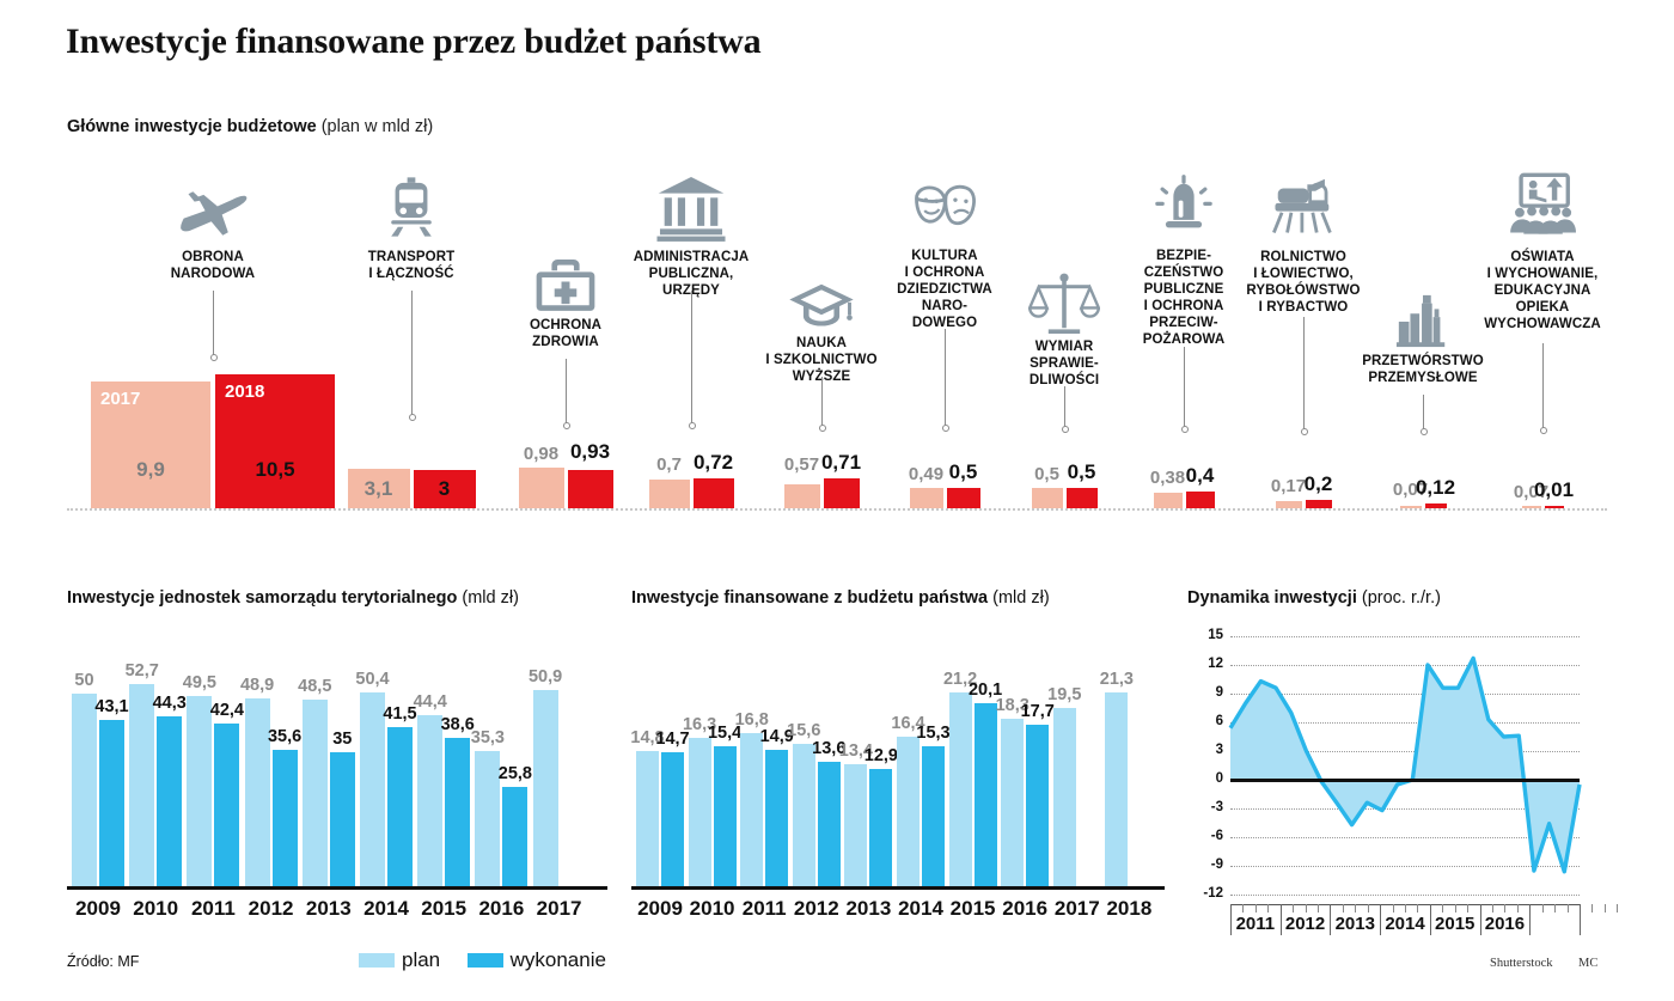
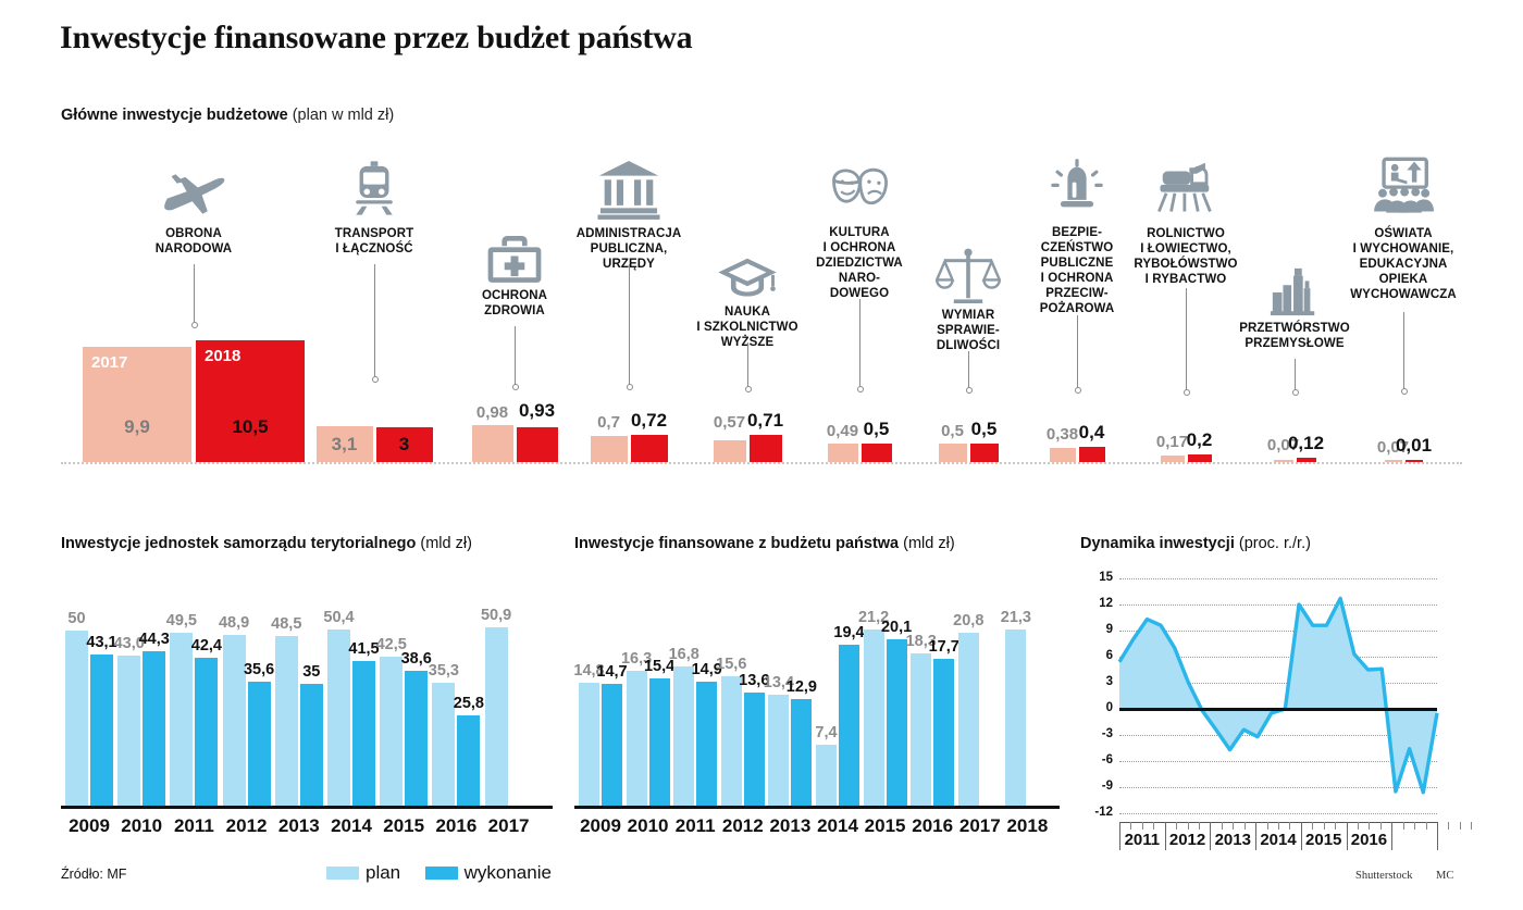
Inwestycje jednostek samorządu terytorialnego/plan/2010: 52,7 -> 43,0
Inwestycje jednostek samorządu terytorialnego/plan/2015: 44,4 -> 42,5
Inwestycje finansowane z budżetu państwa/plan/2014: 16,4 -> 7,4
Inwestycje finansowane z budżetu państwa/wykonanie/2014: 15,3 -> 19,4
Inwestycje finansowane z budżetu państwa/plan/2017: 19,5 -> 20,8
